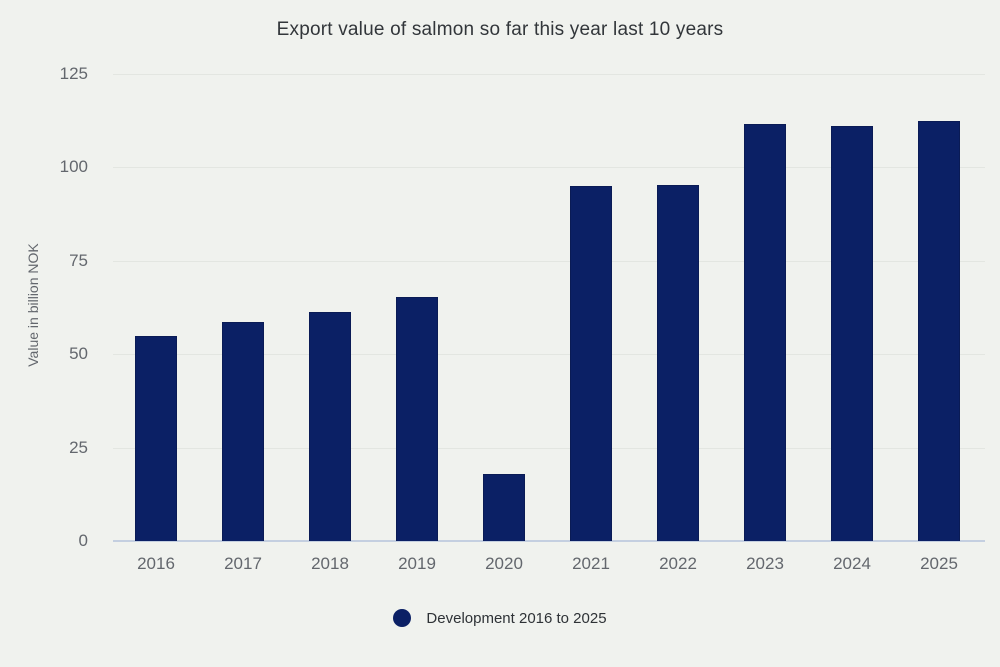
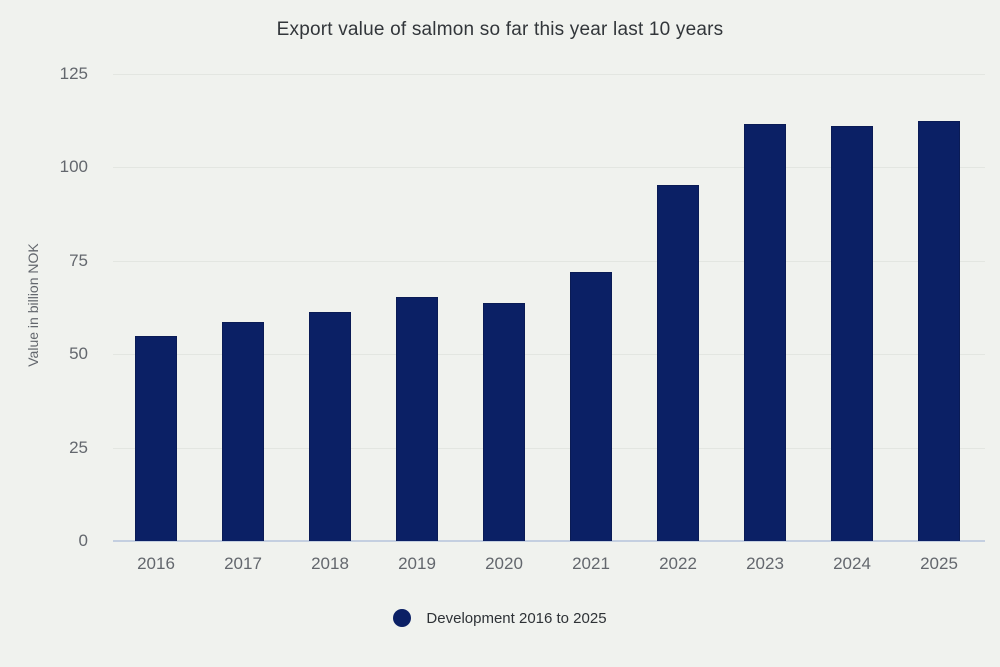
2020: 18 -> 64
2021: 95 -> 72
